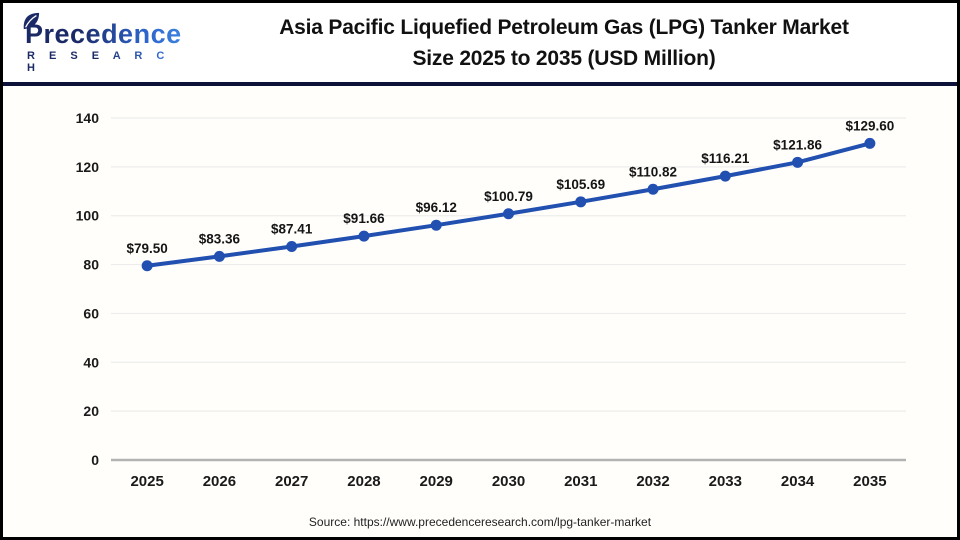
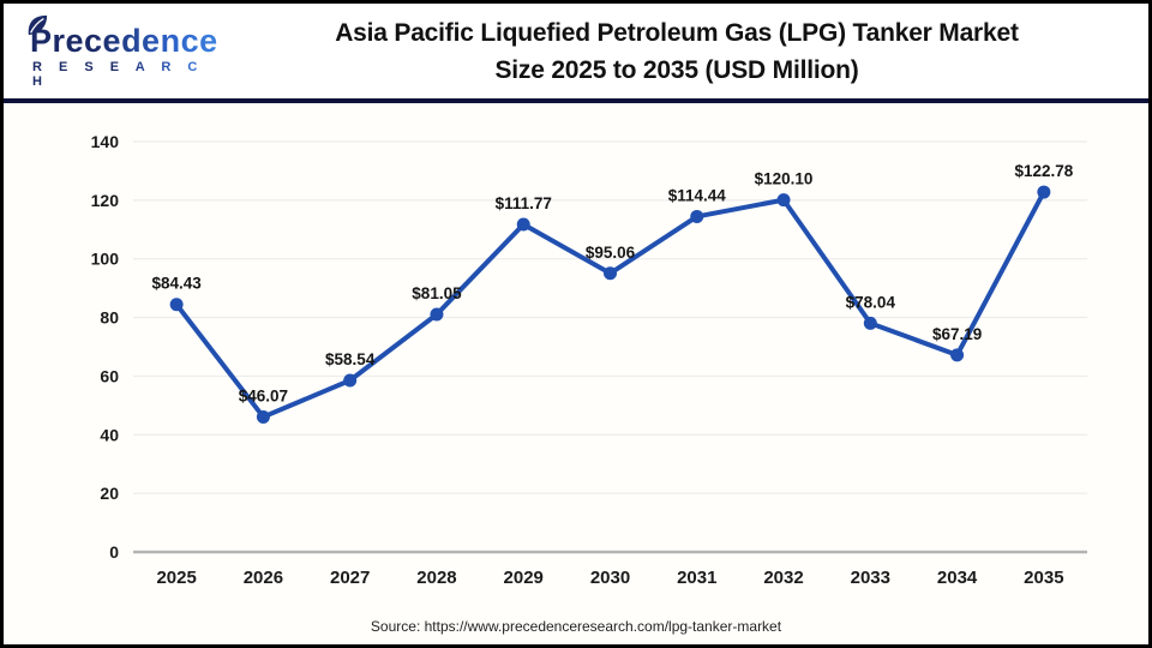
2025: $79.50 -> $84.43
2026: $83.36 -> $46.07
2027: $87.41 -> $58.54
2028: $91.66 -> $81.05
2029: $96.12 -> $111.77
2030: $100.79 -> $95.06
2031: $105.69 -> $114.44
2032: $110.82 -> $120.10
2033: $116.21 -> $78.04
2034: $121.86 -> $67.19
2035: $129.60 -> $122.78
